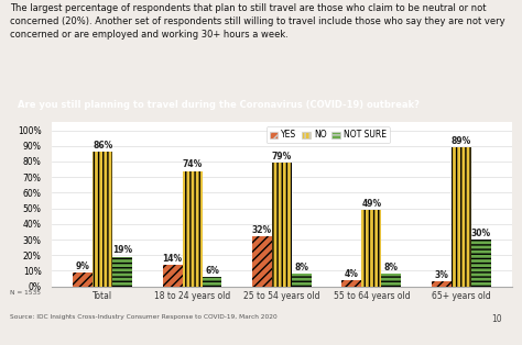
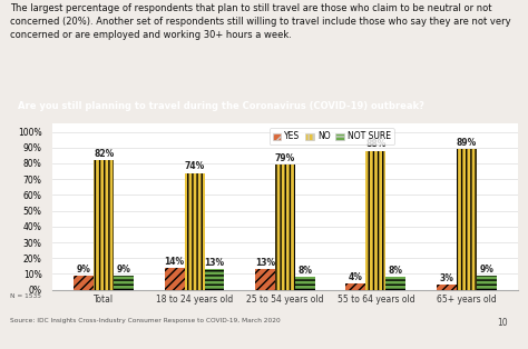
NO/Total: 86% -> 82%
NOT SURE/Total: 19% -> 9%
NOT SURE/18 to 24 years old: 6% -> 13%
YES/25 to 54 years old: 32% -> 13%
NO/55 to 64 years old: 49% -> 88%
NOT SURE/65+ years old: 30% -> 9%
